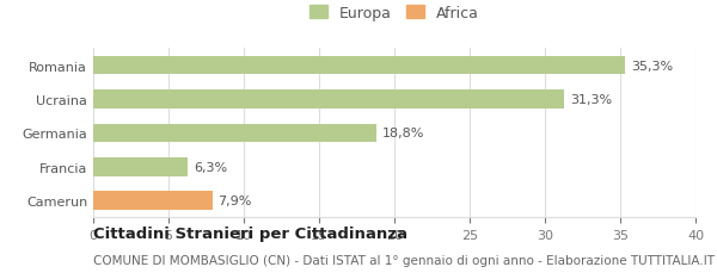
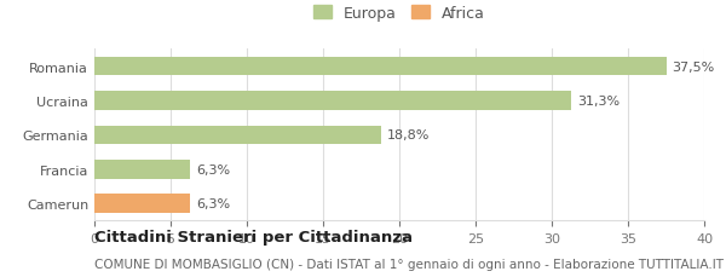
Romania: 35,3% -> 37,5%
Camerun: 7,9% -> 6,3%
